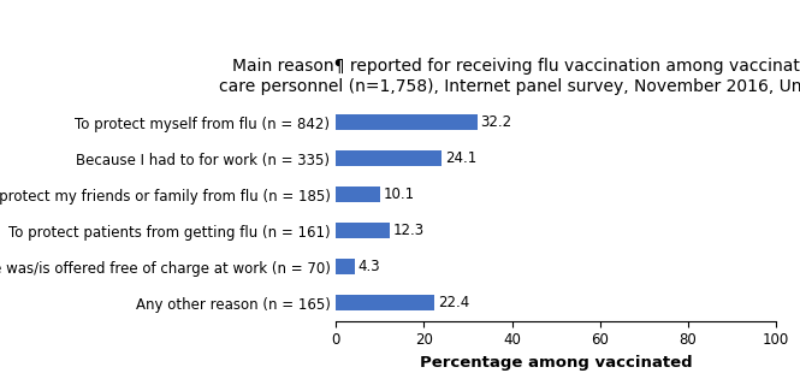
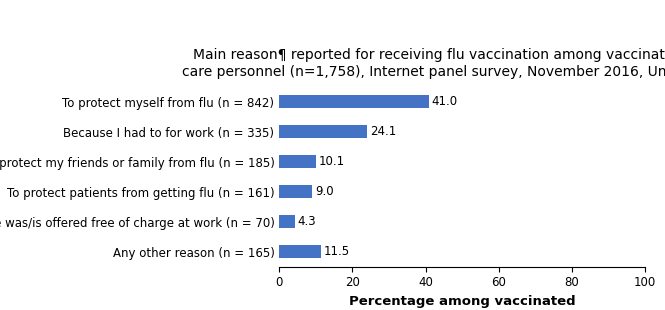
To protect myself from flu (n = 842): 32.2 -> 41.0
To protect patients from getting flu (n = 161): 12.3 -> 9.0
Any other reason (n = 165): 22.4 -> 11.5
